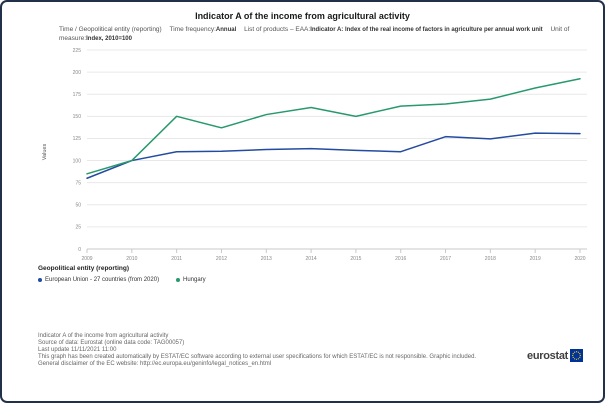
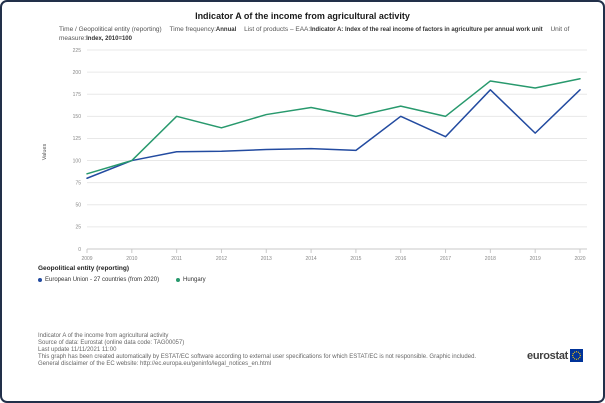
European Union - 27 countries (from 2020)/2016: 110 -> 150
Hungary/2017: 160 -> 150
European Union - 27 countries (from 2020)/2018: 120 -> 180
Hungary/2018: 170 -> 190
European Union - 27 countries (from 2020)/2020: 130 -> 180
